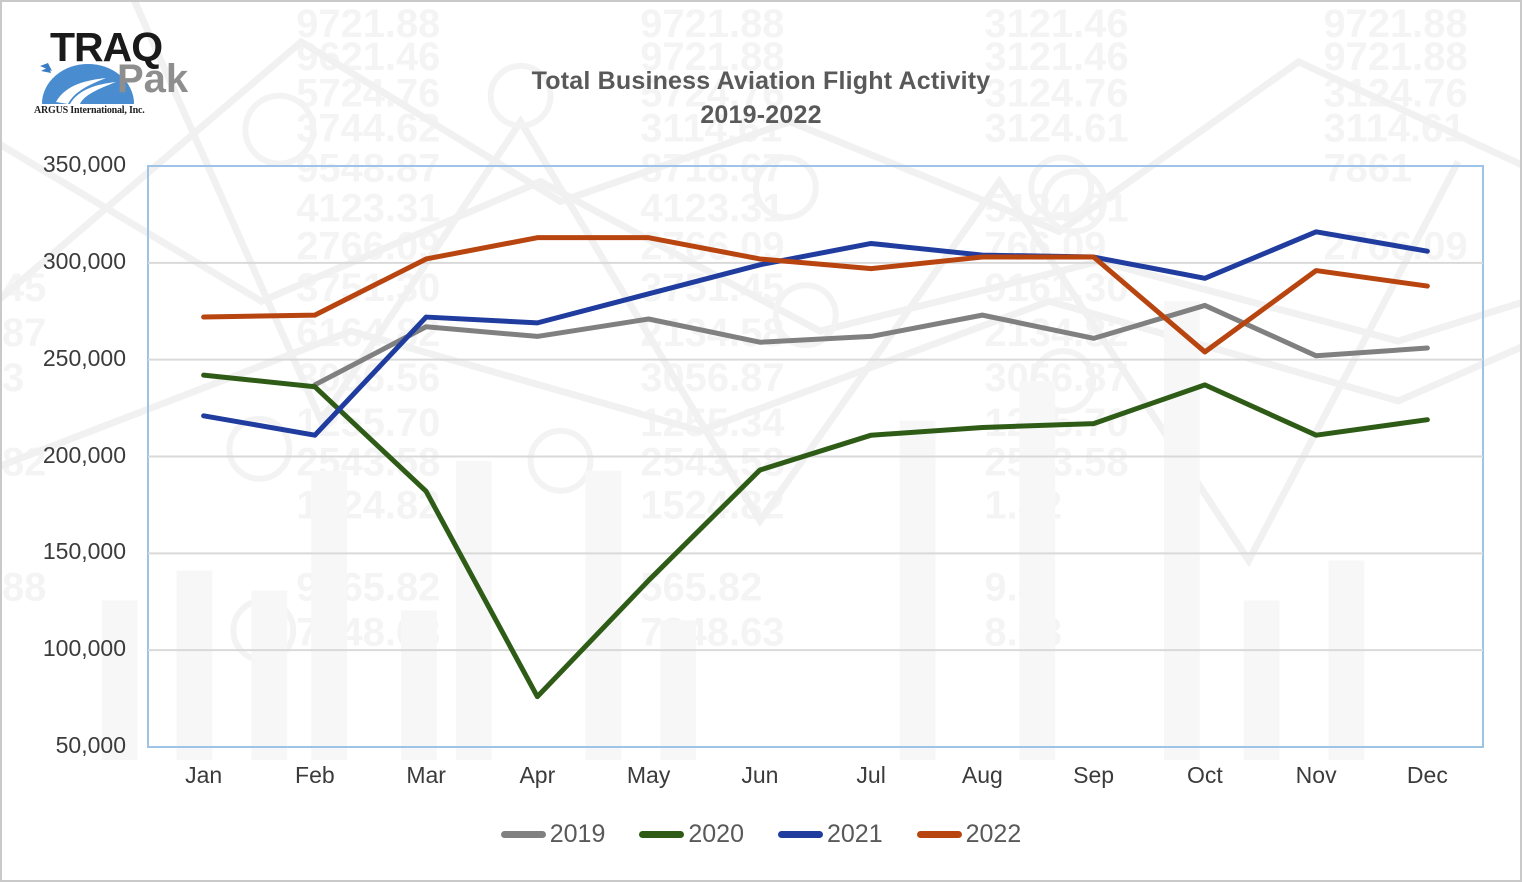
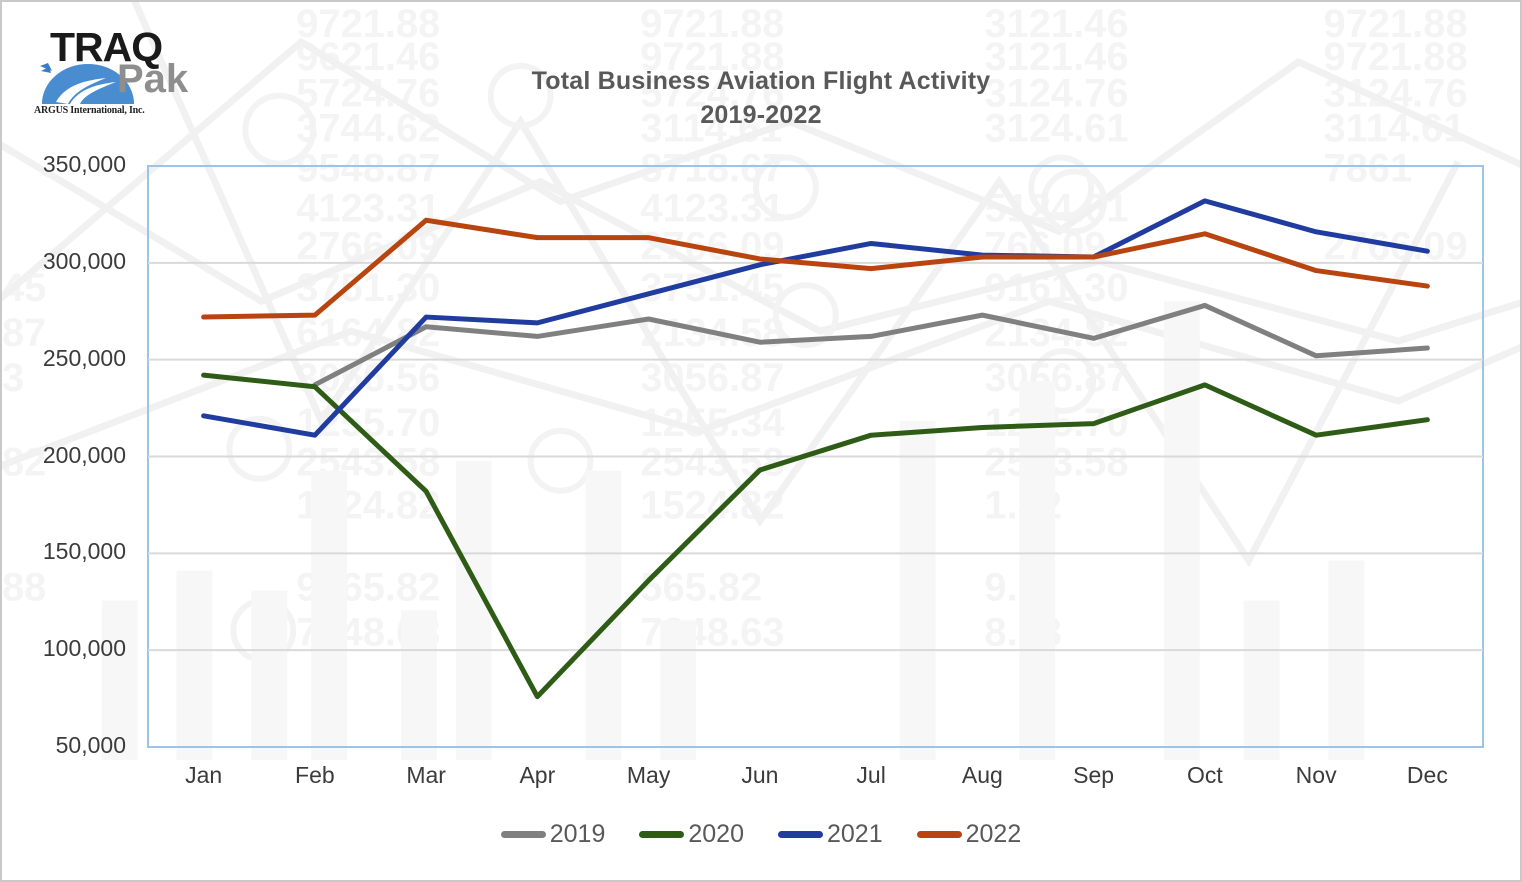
2022/Mar: 302000 -> 322000
2021/Oct: 292000 -> 332000
2022/Oct: 254000 -> 315000
